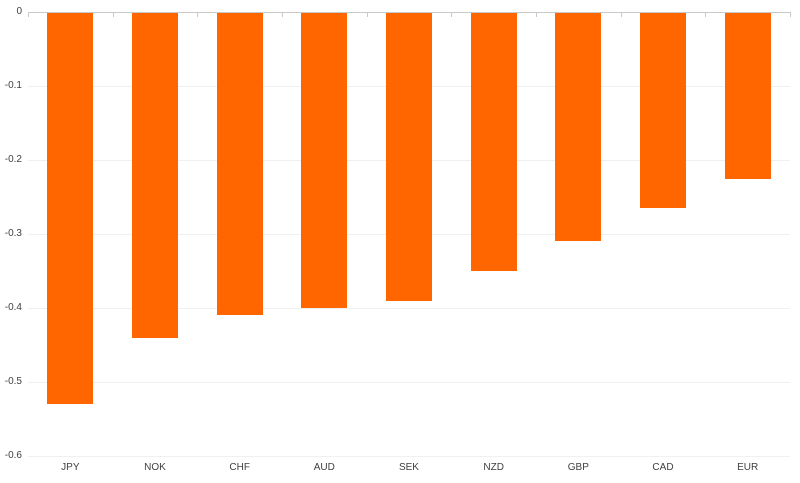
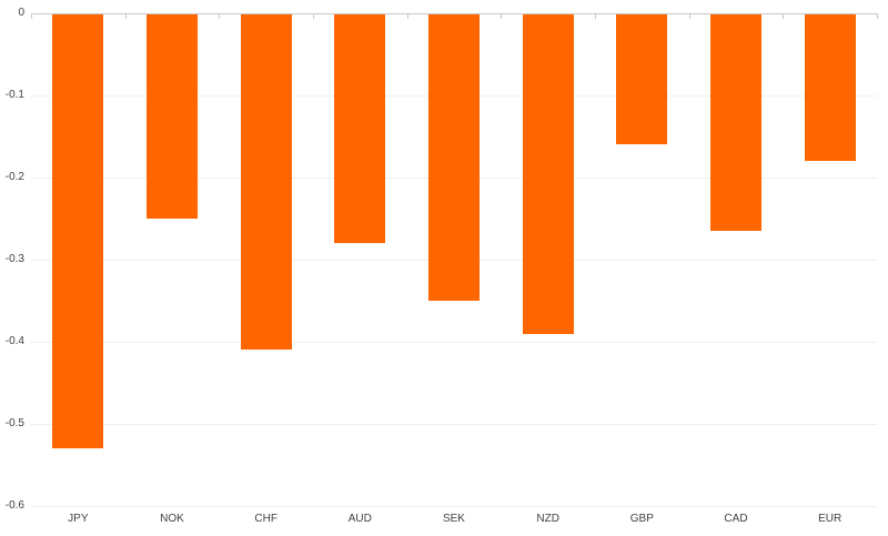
NOK: -0.44 -> -0.25
AUD: -0.40 -> -0.28
SEK: -0.39 -> -0.35
NZD: -0.35 -> -0.39
GBP: -0.31 -> -0.16
EUR: -0.23 -> -0.18
